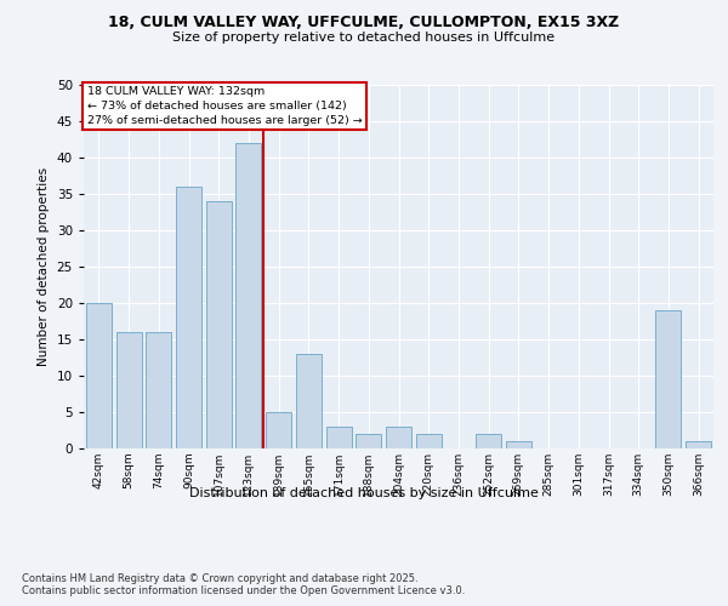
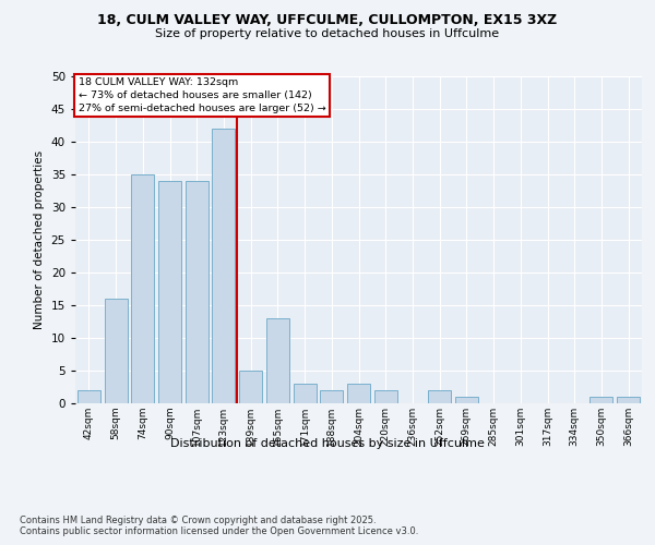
42sqm: 20 -> 2
74sqm: 16 -> 35
90sqm: 36 -> 34
350sqm: 19 -> 1
